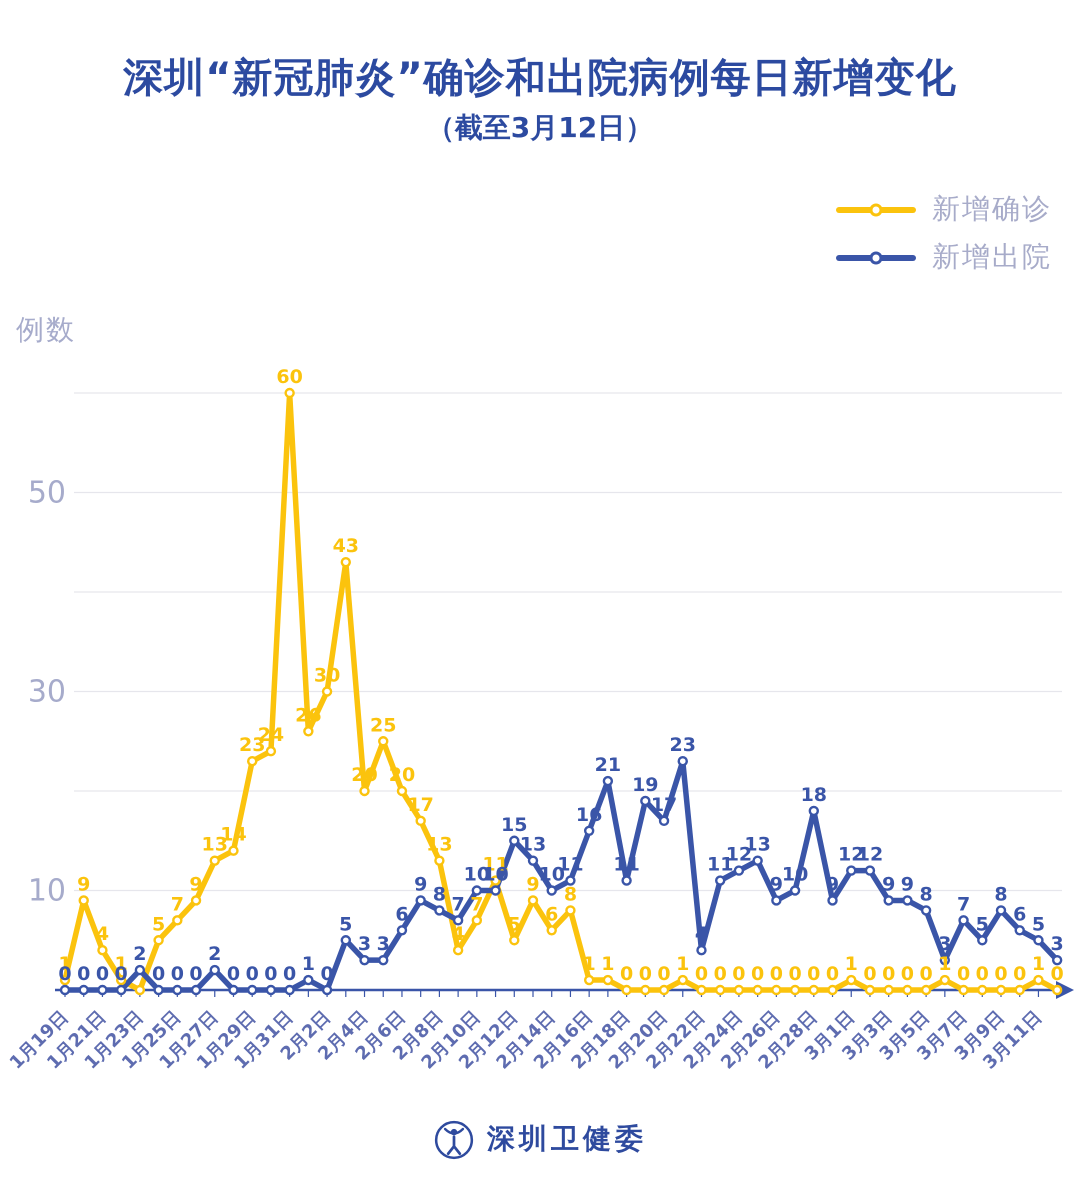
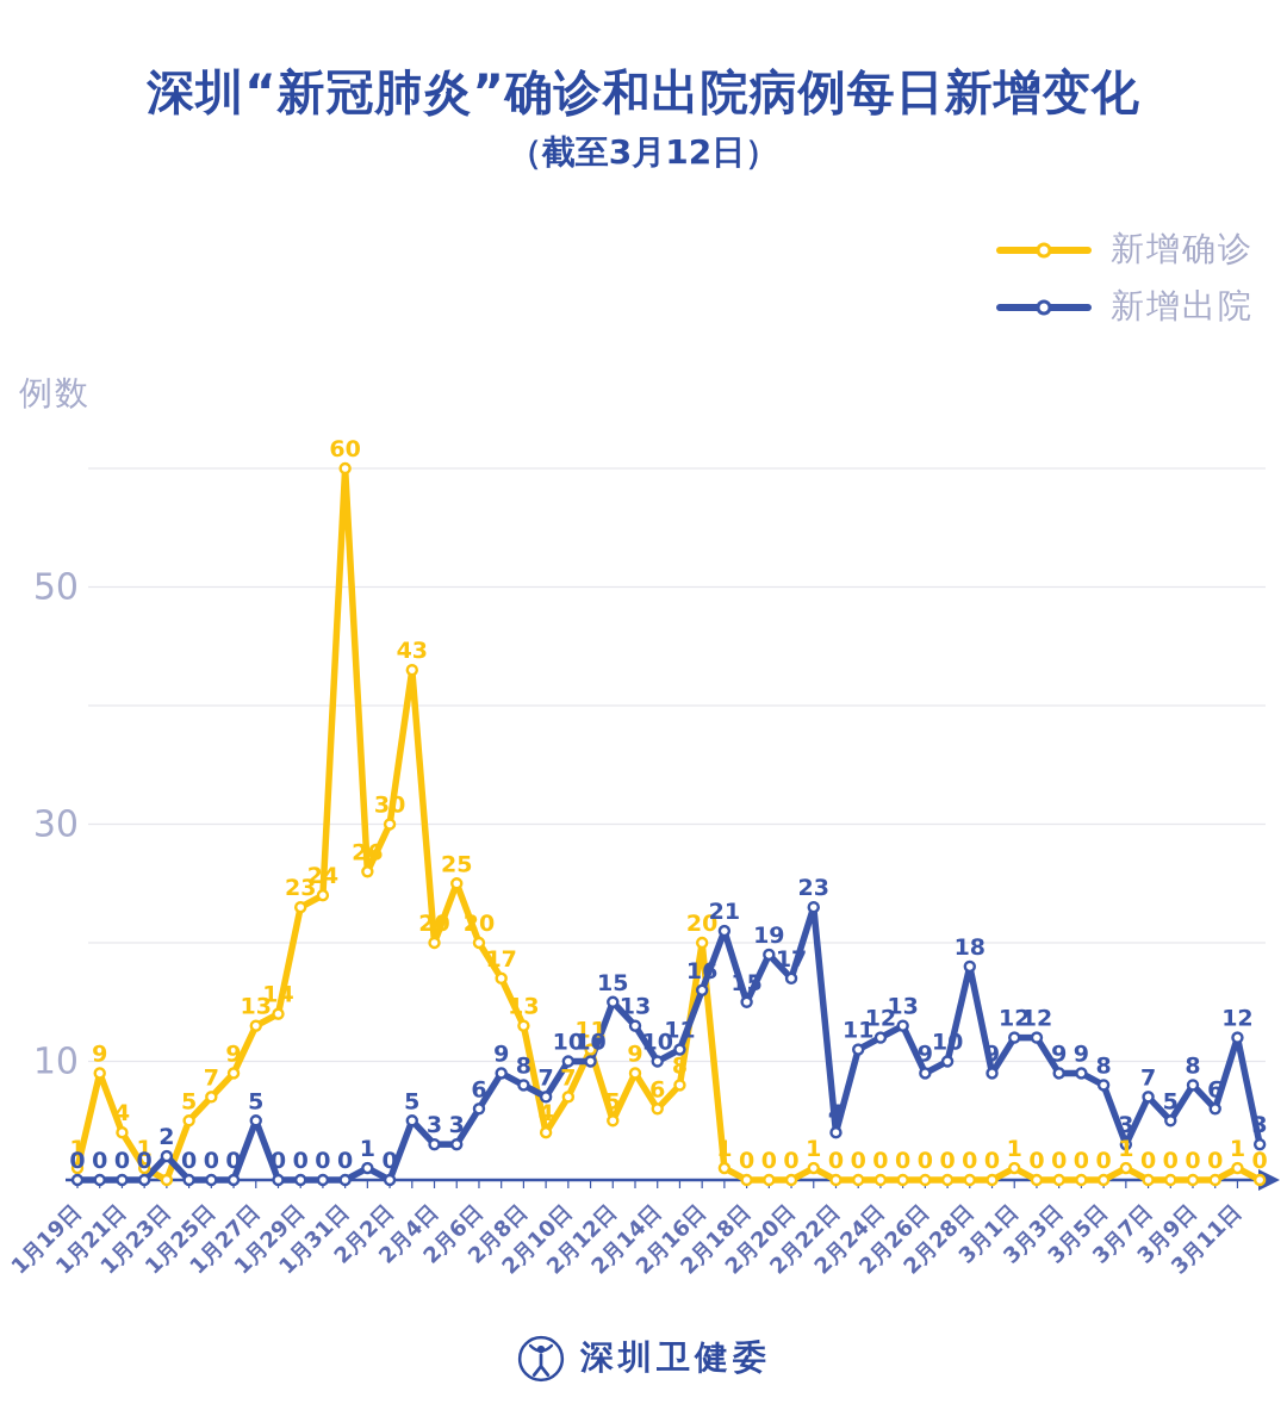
新增出院/1月27日: 2 -> 5
新增确诊/2月16日: 1 -> 20
新增出院/2月18日: 11 -> 15
新增出院/3月11日: 5 -> 12
